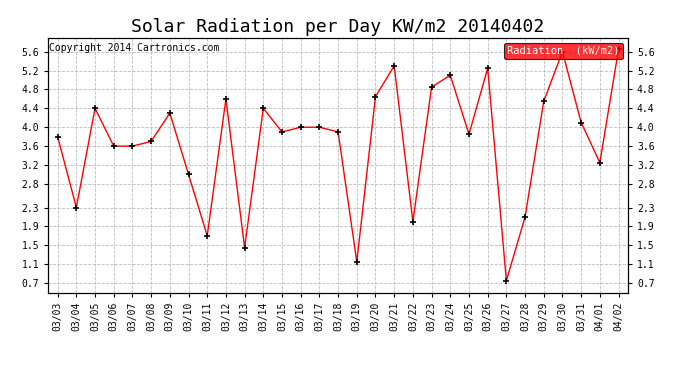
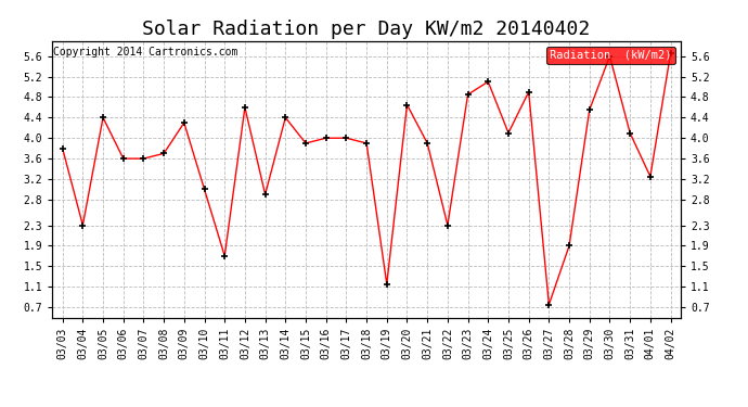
03/13: 1.45 -> 2.90
03/21: 5.30 -> 3.90
03/22: 2.00 -> 2.30
03/25: 3.85 -> 4.10
03/26: 5.25 -> 4.90
03/28: 2.10 -> 1.90
